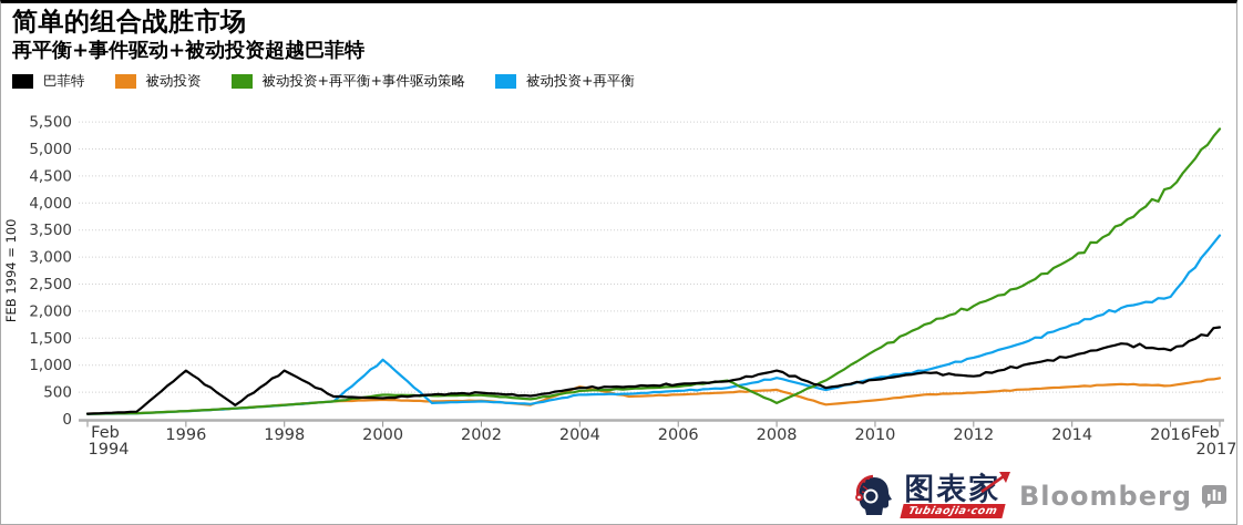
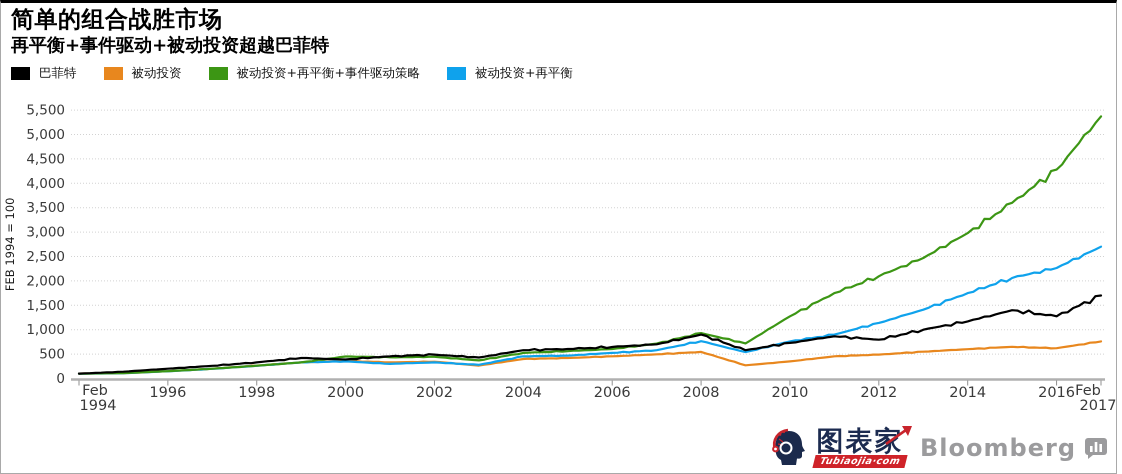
巴菲特/1996: 900 -> 200
巴菲特/1998: 900 -> 300
被动投资+再平衡/2000: 1100 -> 400
被动投资/2004: 600 -> 400
被动投资+再平衡+事件驱动策略/2008: 300 -> 900
被动投资+再平衡/2017: 3400 -> 2700
